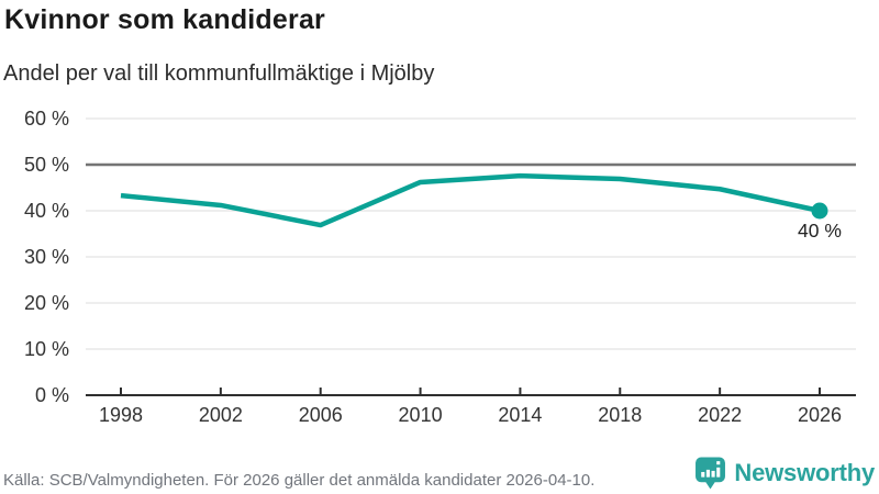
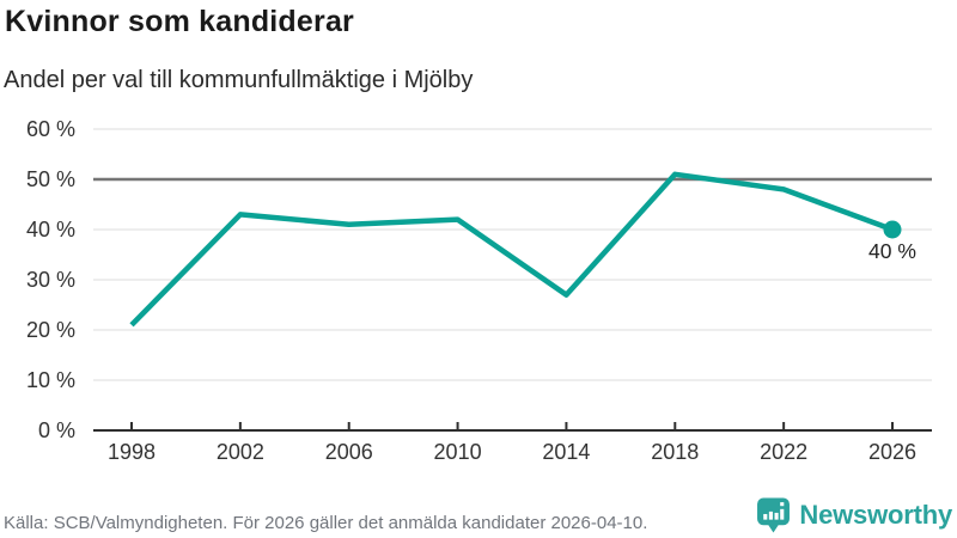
1998: 43% -> 21%
2002: 41% -> 43%
2006: 37% -> 41%
2010: 46% -> 42%
2014: 48% -> 27%
2018: 47% -> 51%
2022: 45% -> 48%
